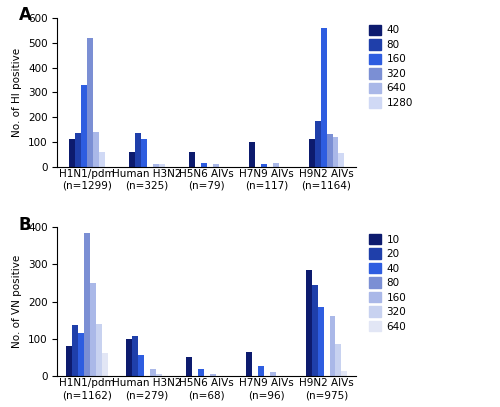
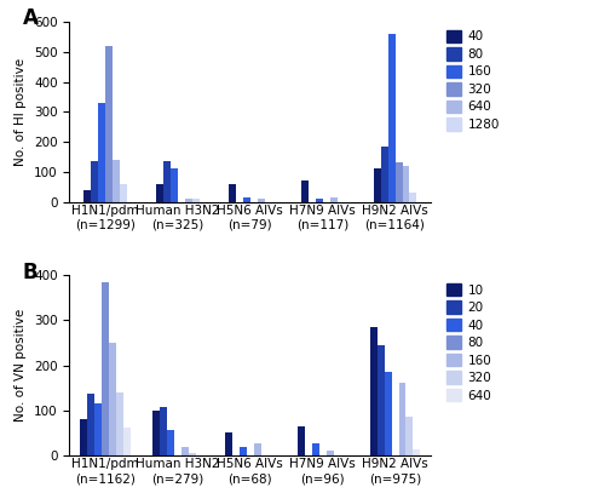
40/H1N1/pdm (n=1299): 110 -> 40
40/H7N9 AIVs (n=117): 100 -> 70
1280/H9N2 AIVs (n=1164): 55 -> 30
160/H5N6 AIVs (n=68): 5 -> 25
